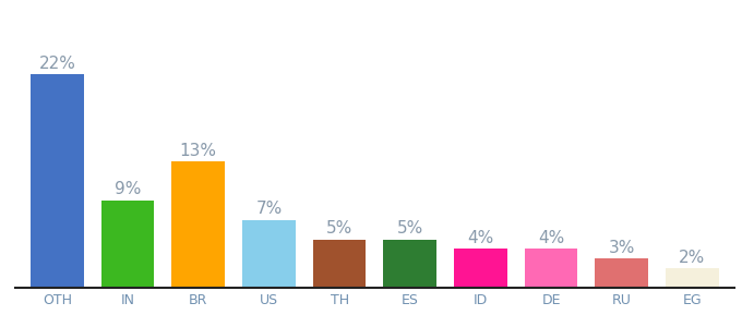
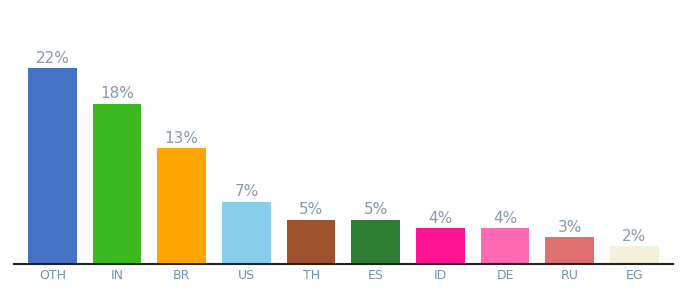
IN: 9% -> 18%
